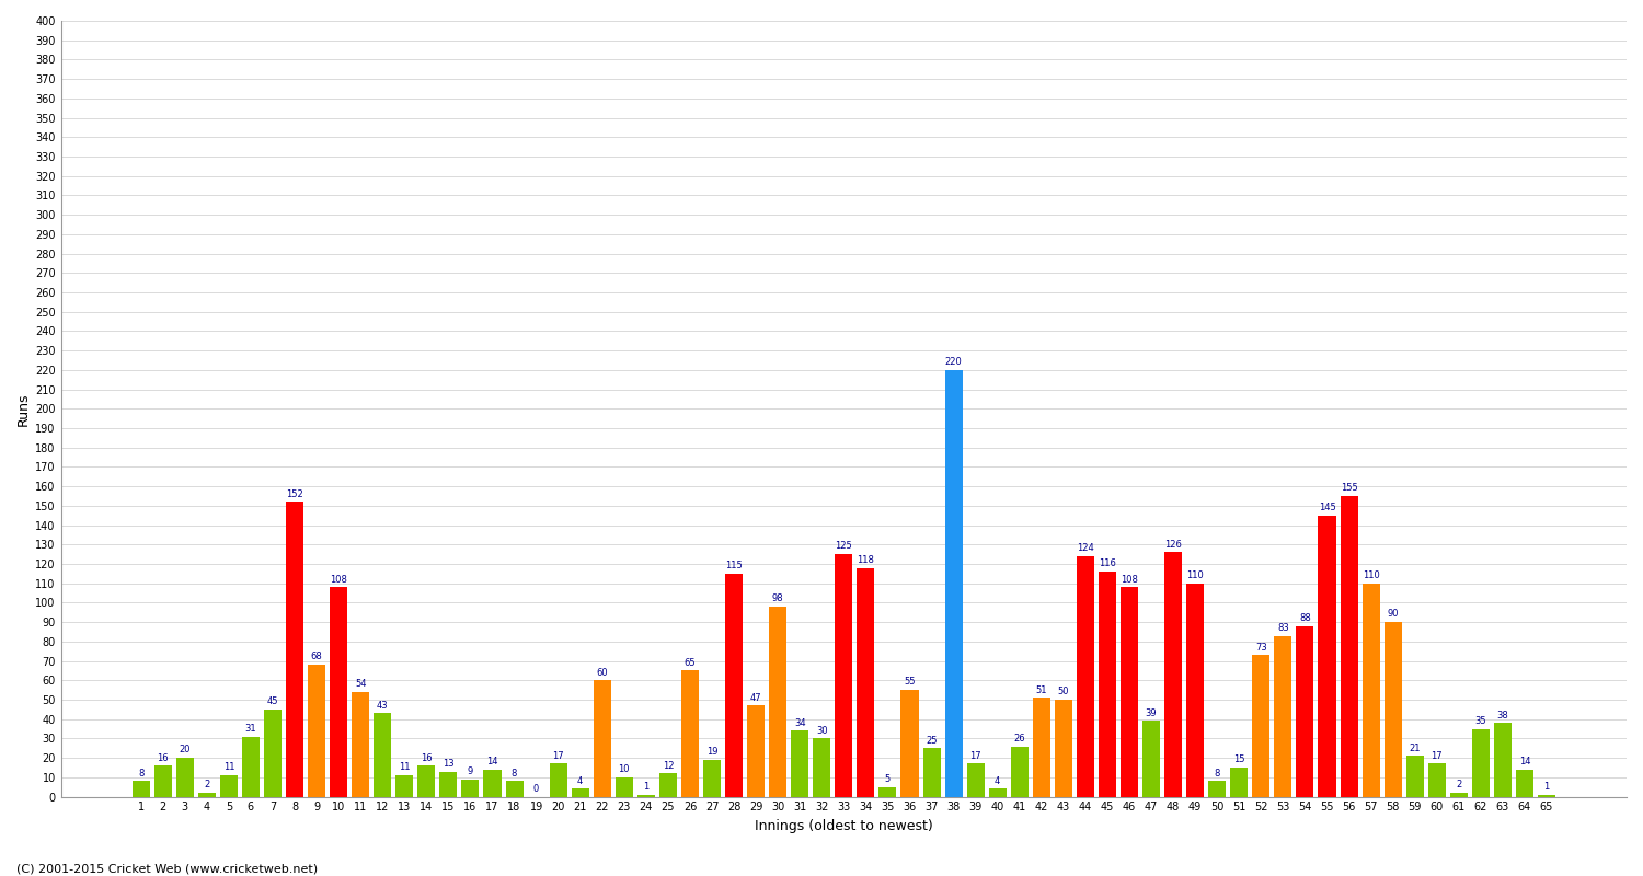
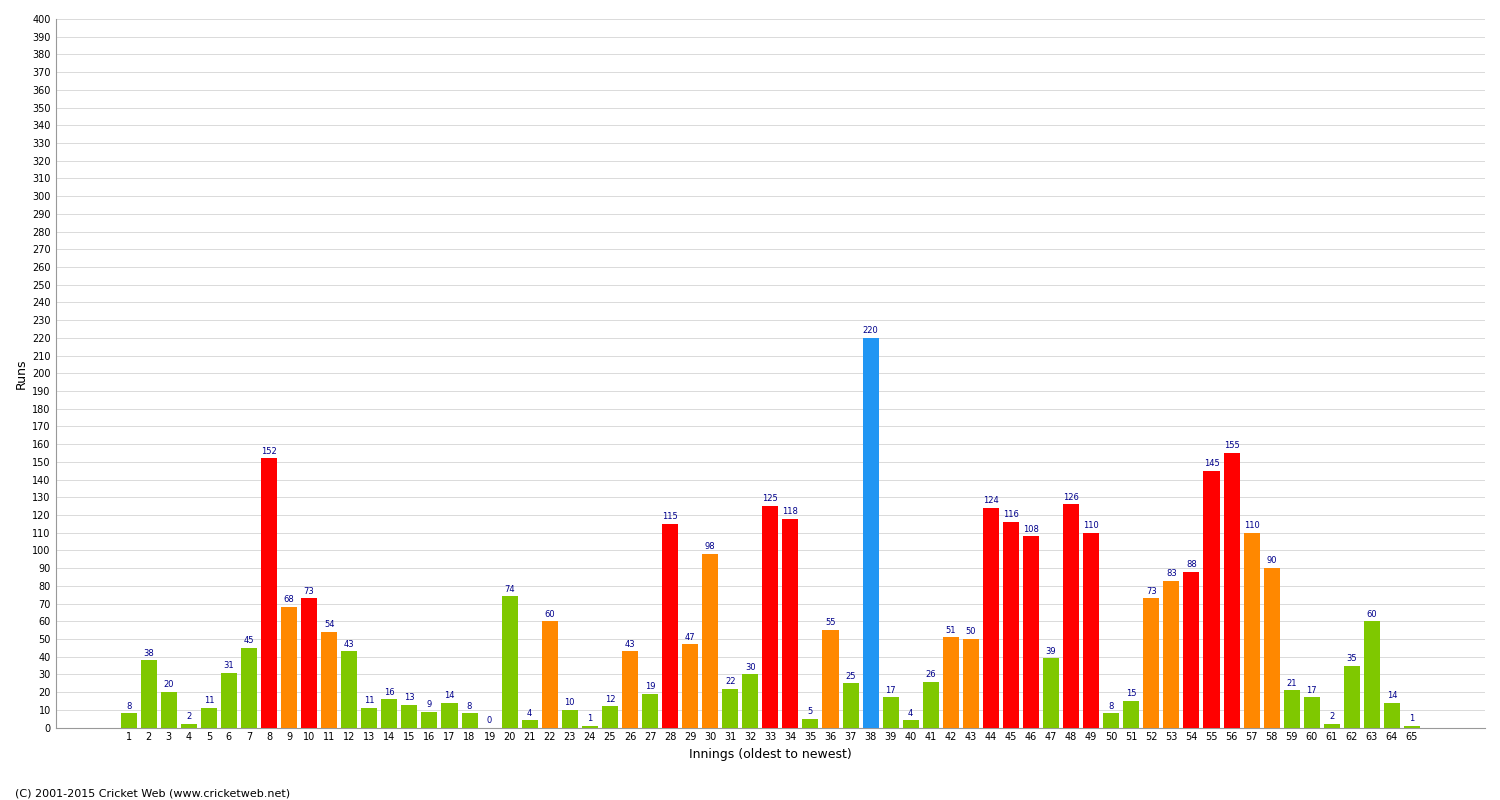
2: 16 -> 38
10: 108 -> 73
20: 17 -> 74
26: 65 -> 43
31: 34 -> 22
63: 38 -> 60
